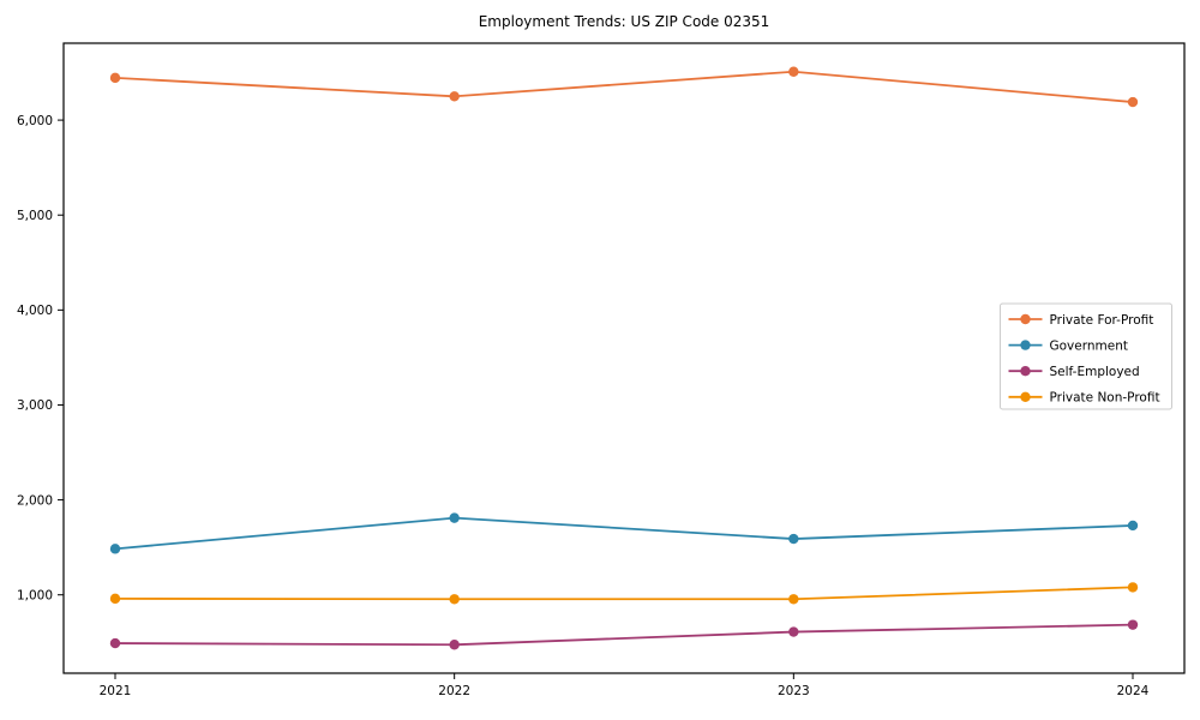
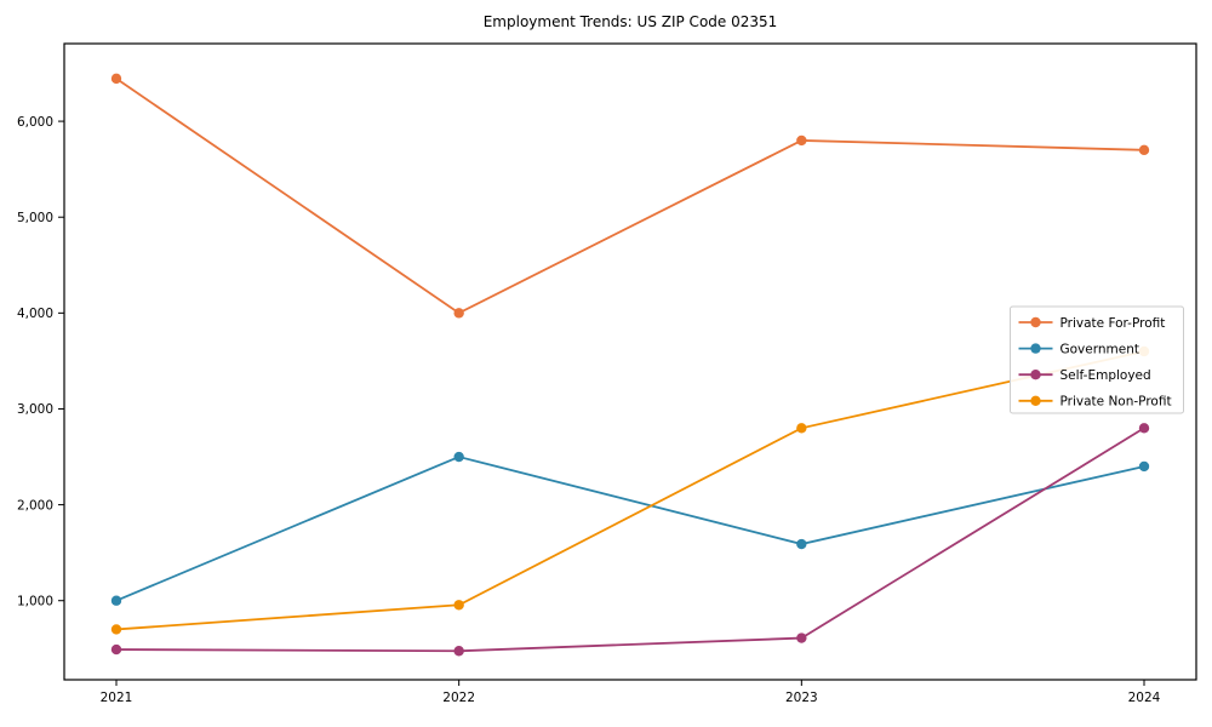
Government/2021: 1500 -> 1000
Private Non-Profit/2021: 1000 -> 700
Private For-Profit/2022: 6200 -> 4000
Government/2022: 1800 -> 2500
Private For-Profit/2023: 6500 -> 5800
Private Non-Profit/2023: 1000 -> 2800
Private For-Profit/2024: 6200 -> 5700
Government/2024: 1700 -> 2400
Self-Employed/2024: 700 -> 2800
Private Non-Profit/2024: 1100 -> 3600
